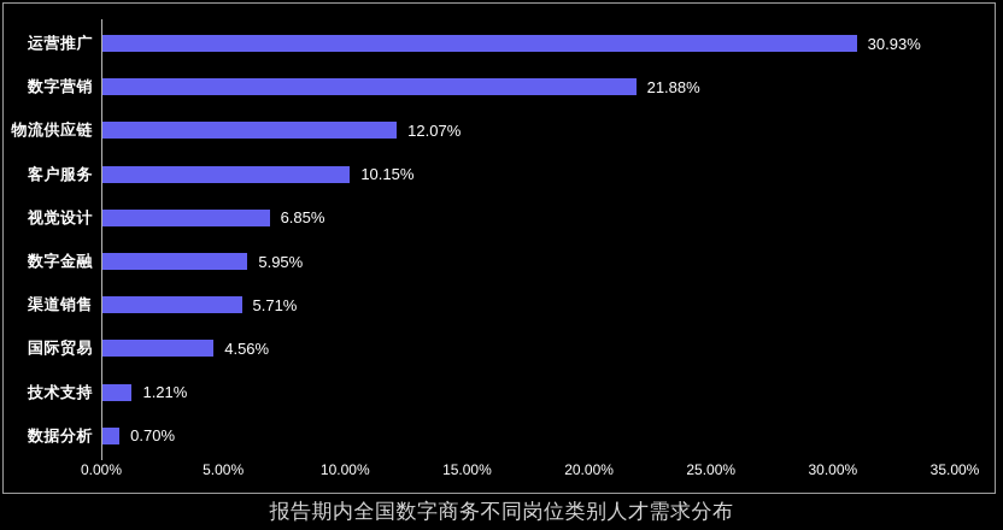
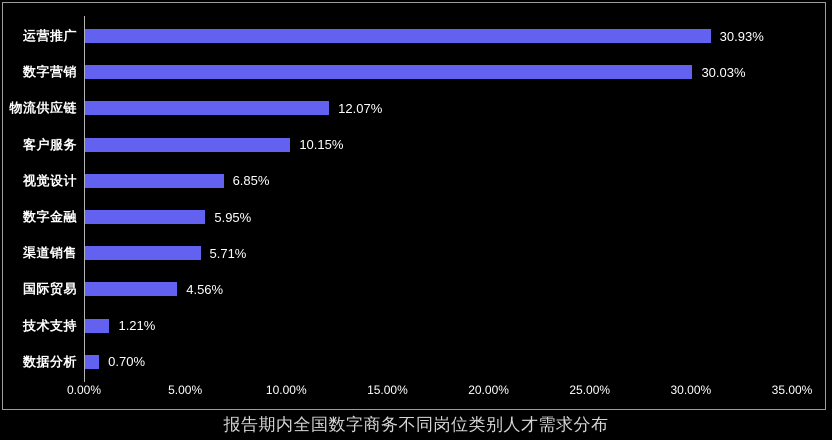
数字营销: 21.88% -> 30.03%
